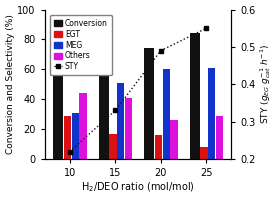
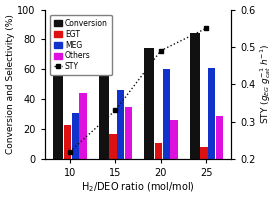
EGT/10: 29 -> 23
MEG/15: 51 -> 46
Others/15: 41 -> 35
EGT/20: 16 -> 11
